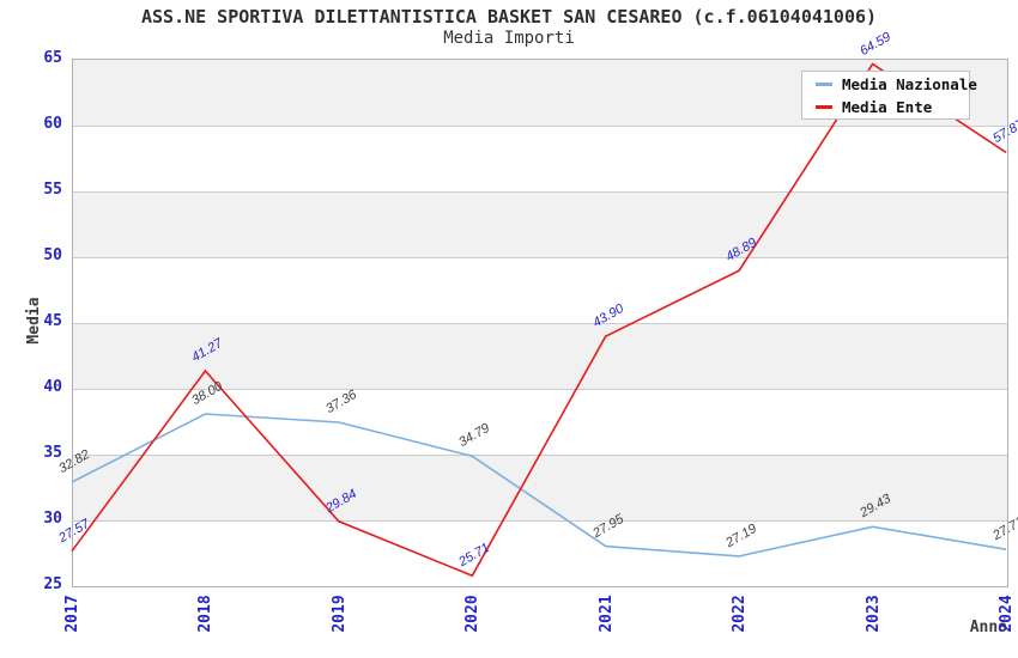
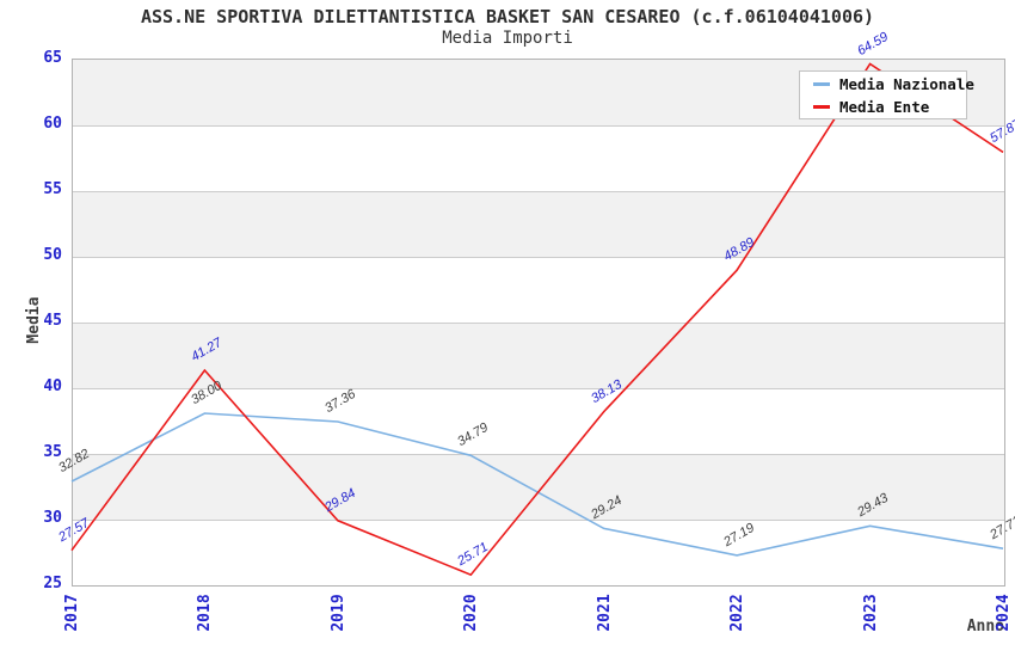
Media Nazionale/2021: 27.95 -> 29.24
Media Ente/2021: 43.90 -> 38.13
